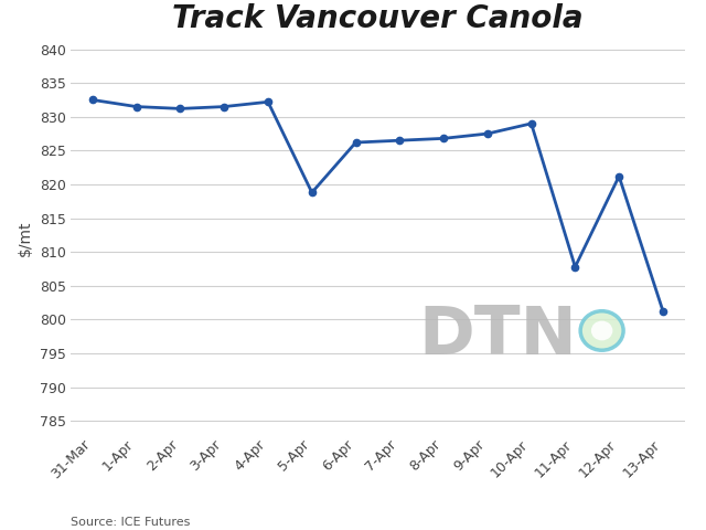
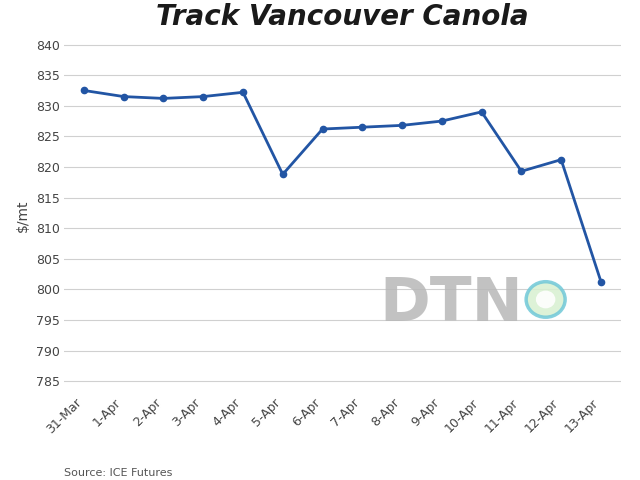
11-Apr: 807.8 -> 819.3
